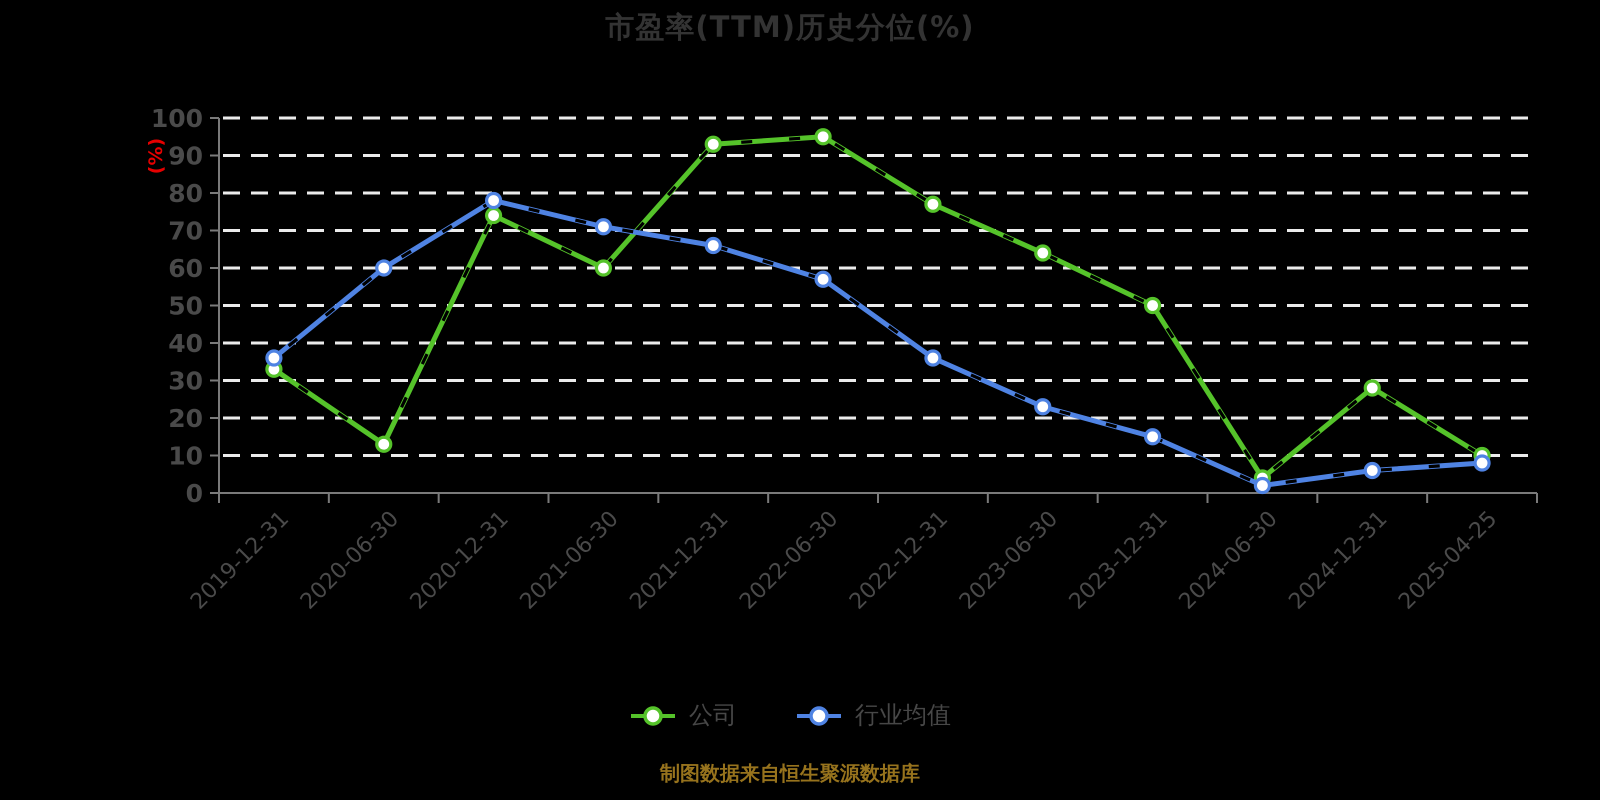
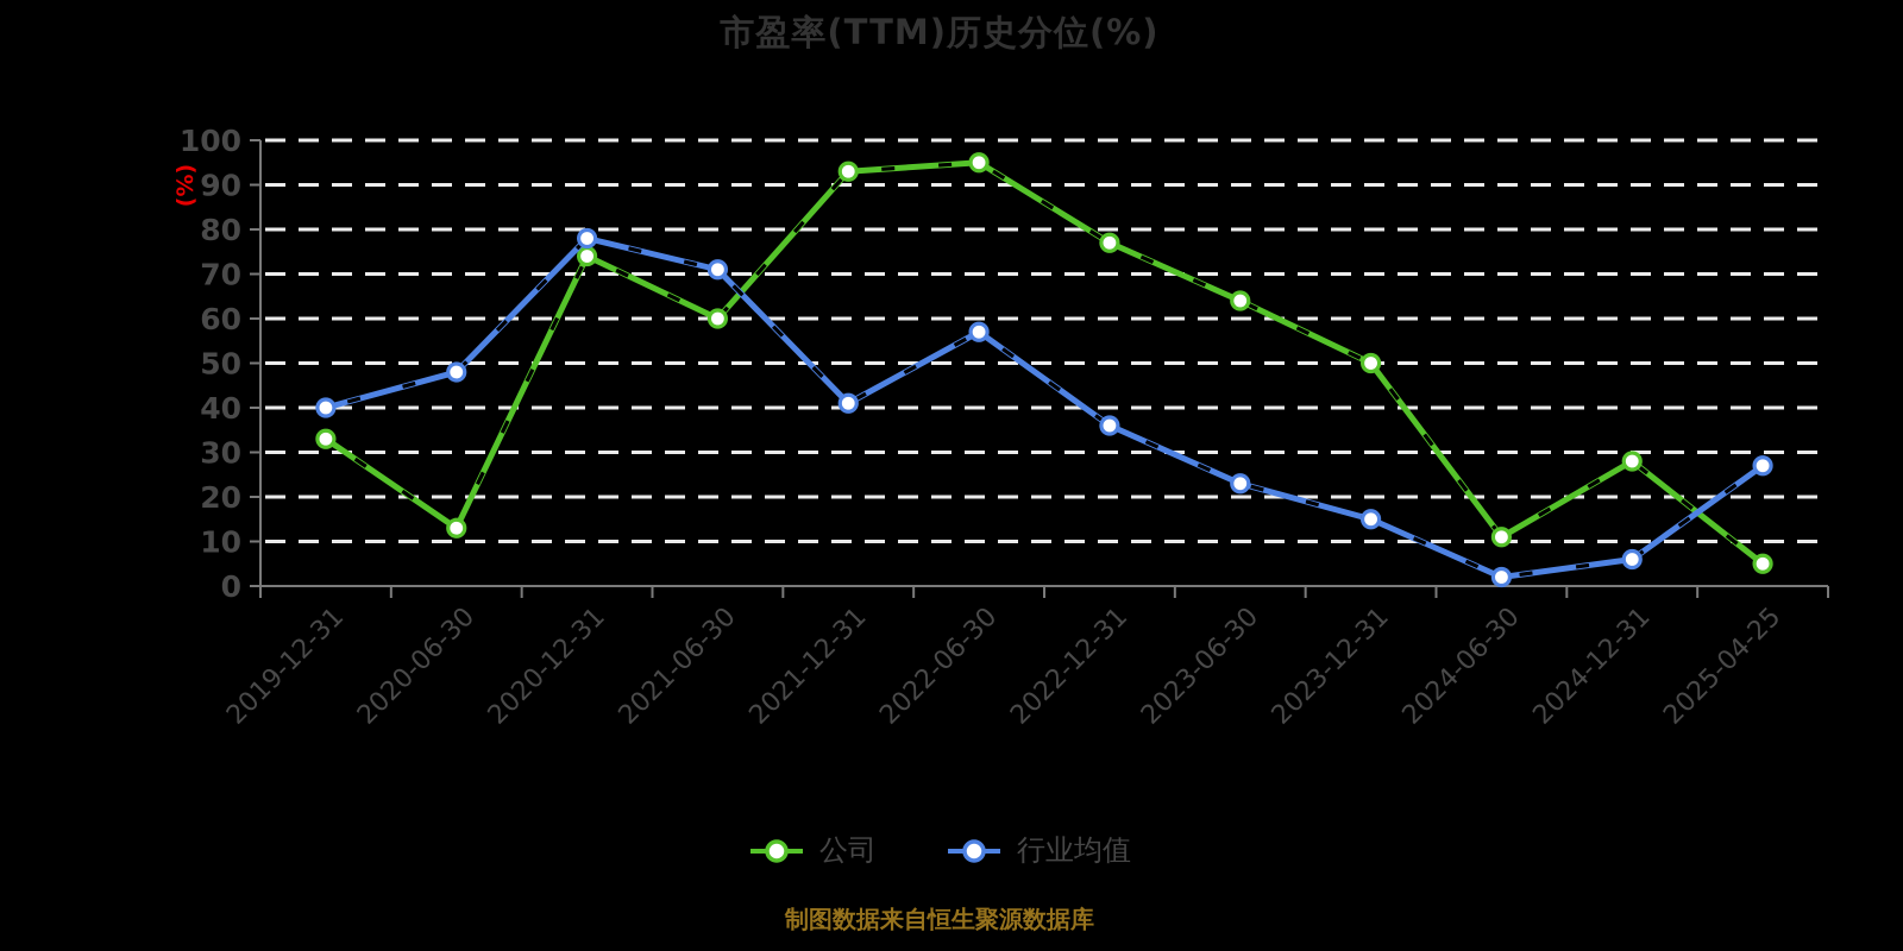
行业均值/2019-12-31: 36 -> 40
行业均值/2020-06-30: 60 -> 48
行业均值/2021-12-31: 66 -> 41
公司/2024-06-30: 4 -> 11
公司/2025-04-25: 10 -> 5
行业均值/2025-04-25: 8 -> 27
